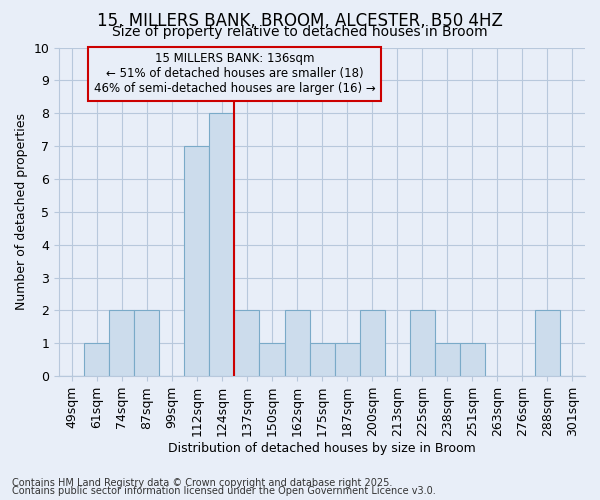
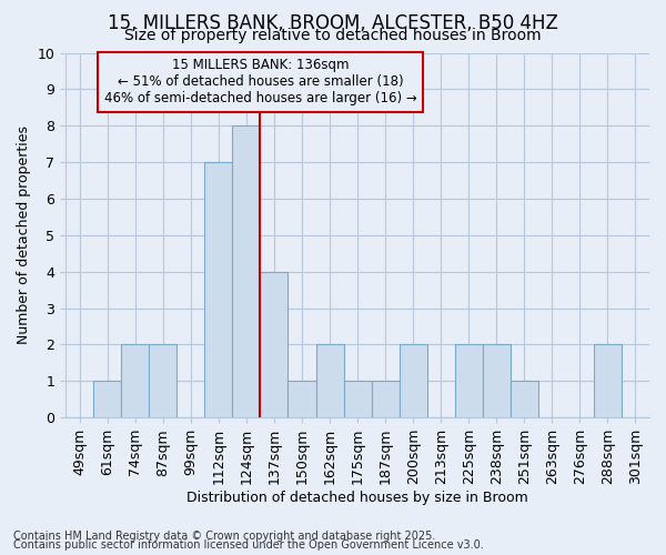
137sqm: 2 -> 4
238sqm: 1 -> 2
